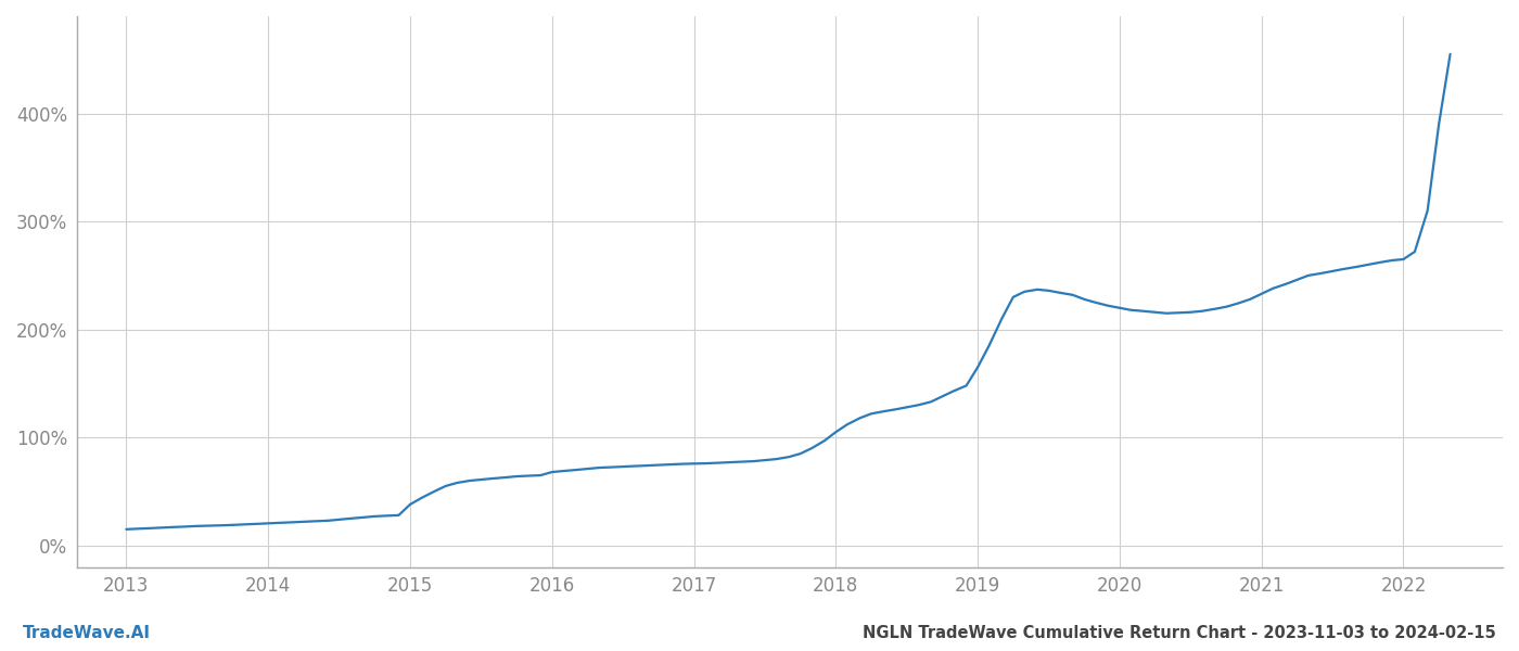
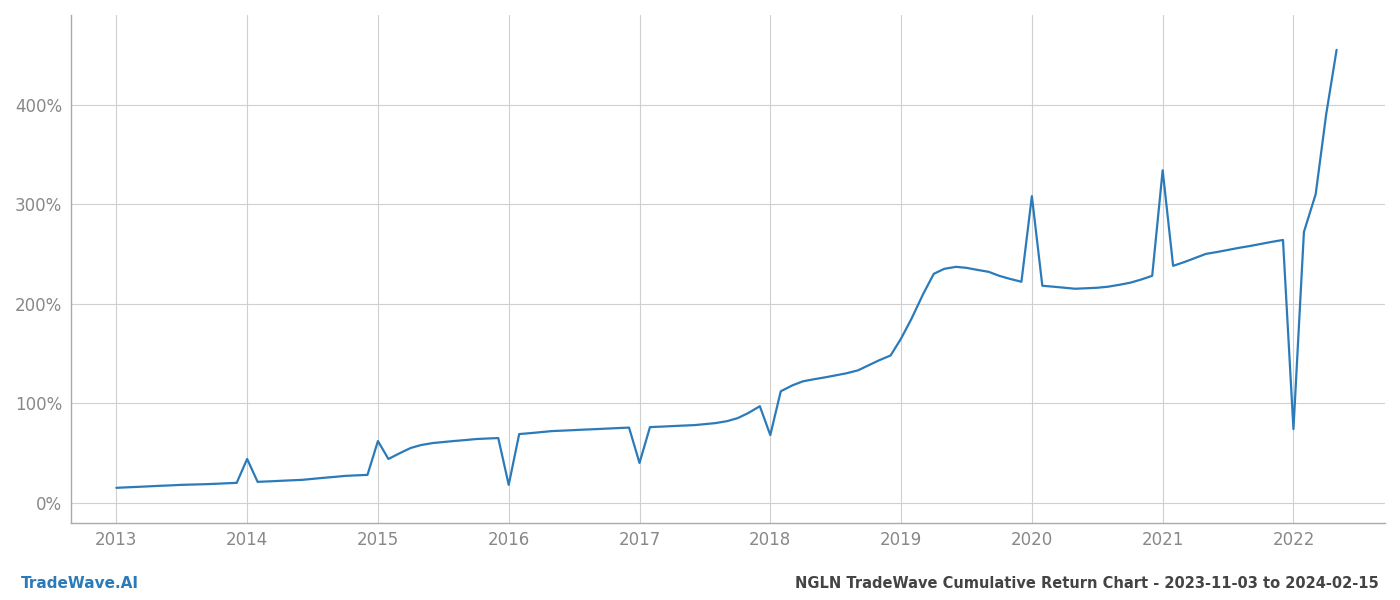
2014: 20% -> 44%
2015: 38% -> 62%
2016: 68% -> 18%
2017: 76% -> 40%
2018: 105% -> 68%
2020: 220% -> 308%
2021: 233% -> 334%
2022: 265% -> 74%
